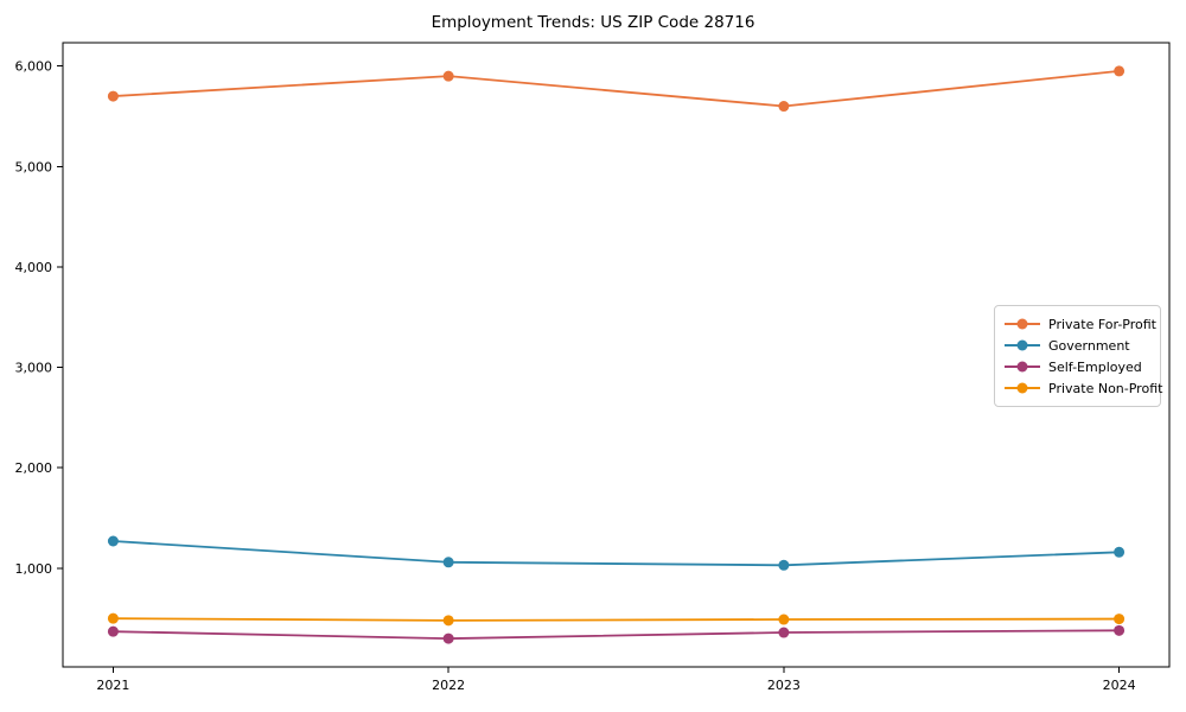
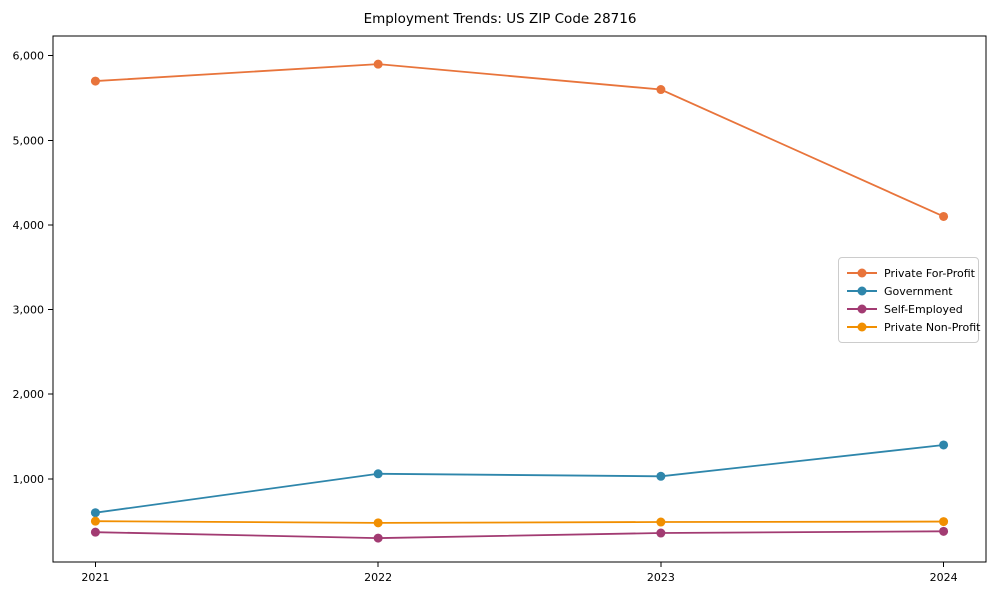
Government/2021: 1300 -> 600
Private For-Profit/2024: 6000 -> 4100
Government/2024: 1200 -> 1400
